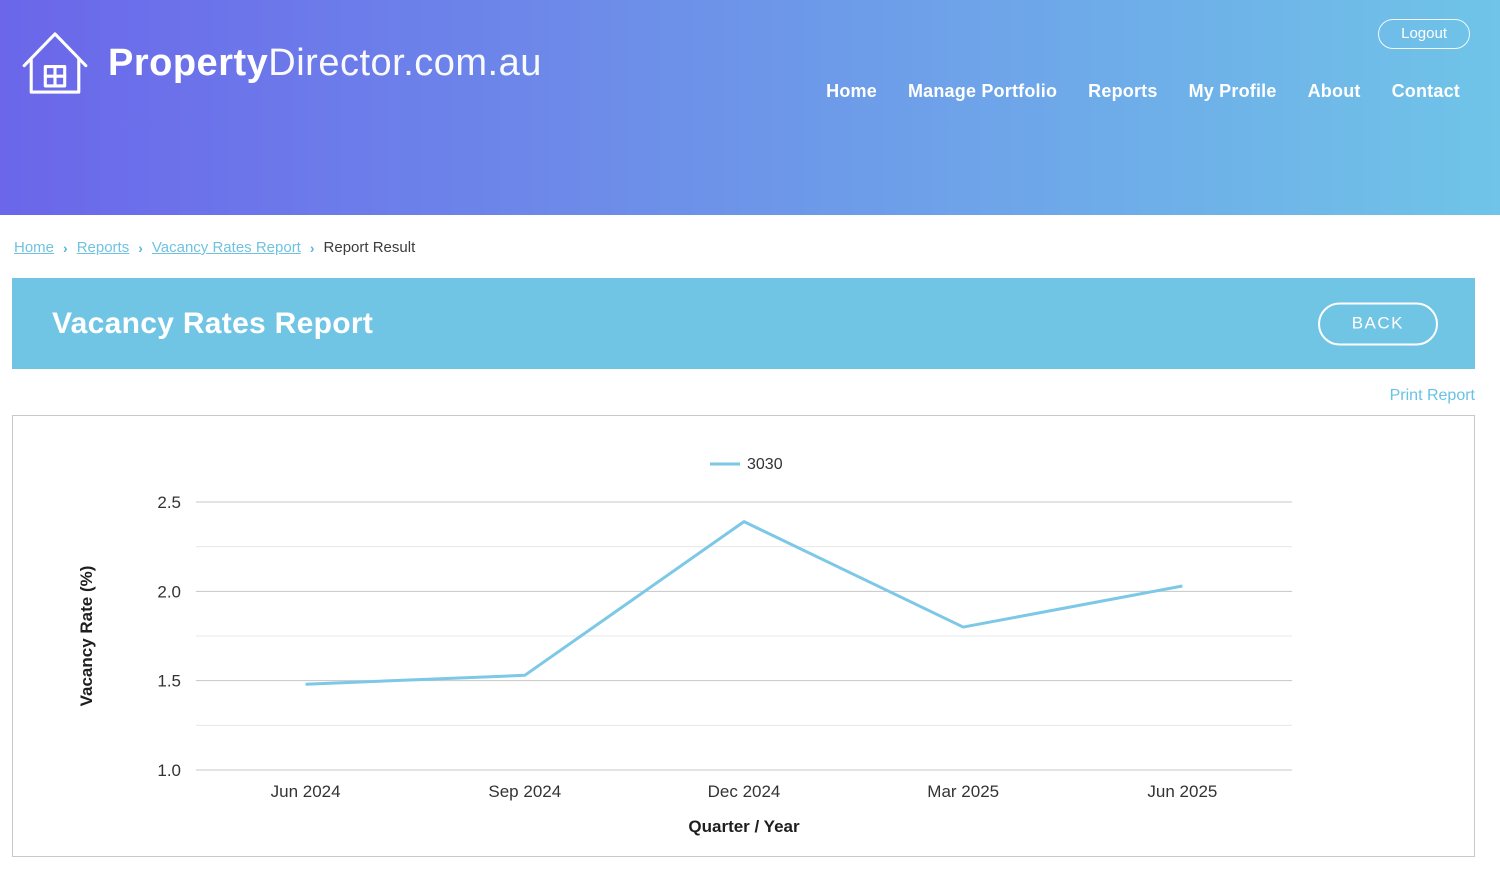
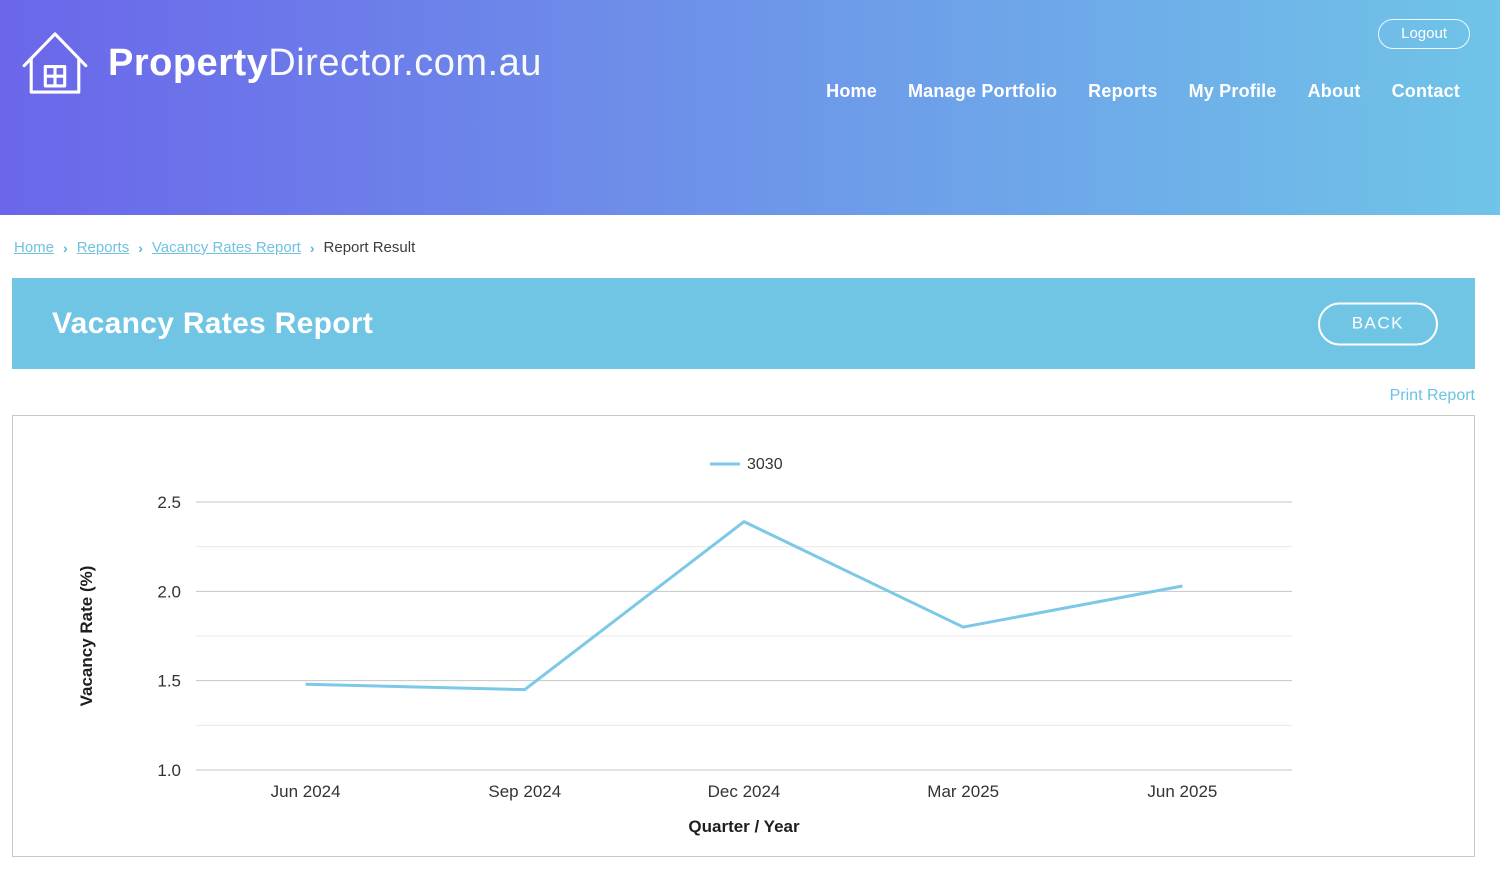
Sep 2024: 1.53 -> 1.45
